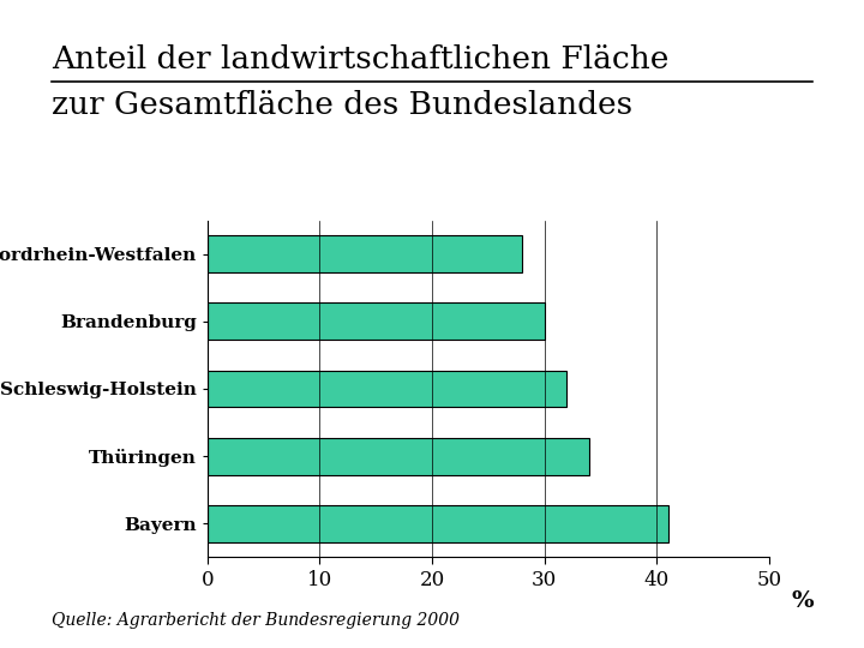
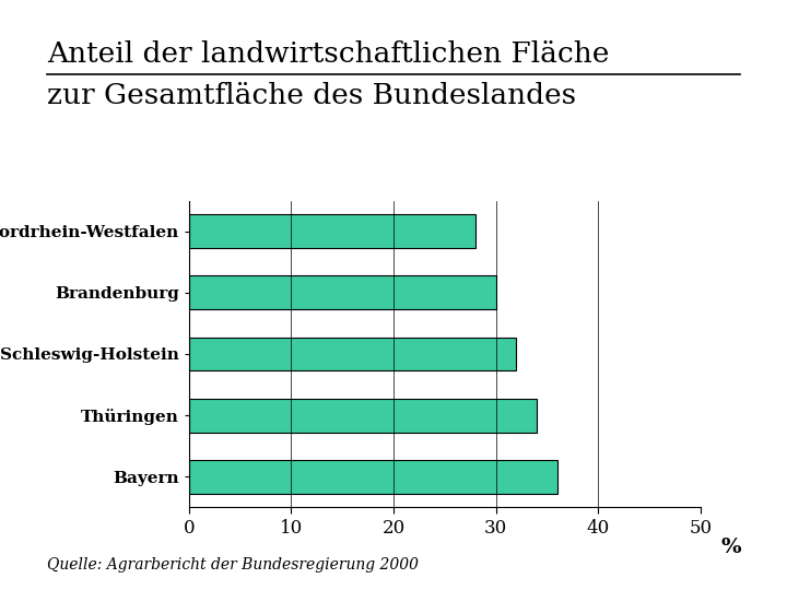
Bayern: 41 -> 36
